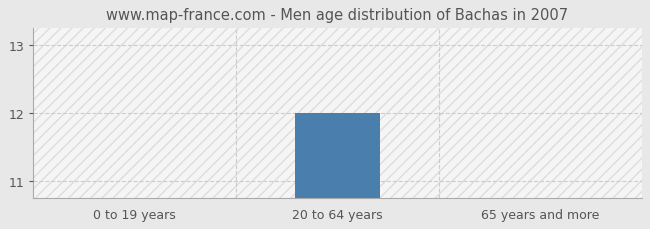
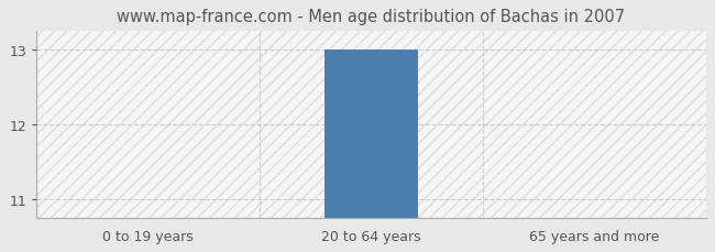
20 to 64 years: 12 -> 13
